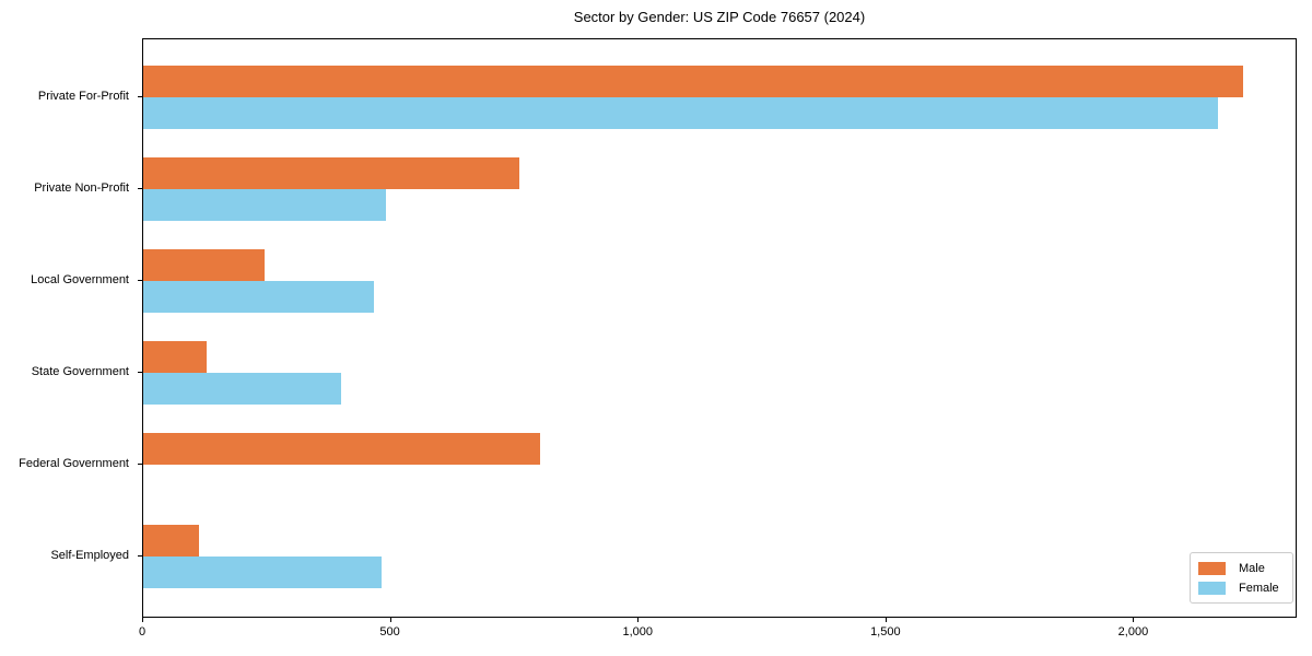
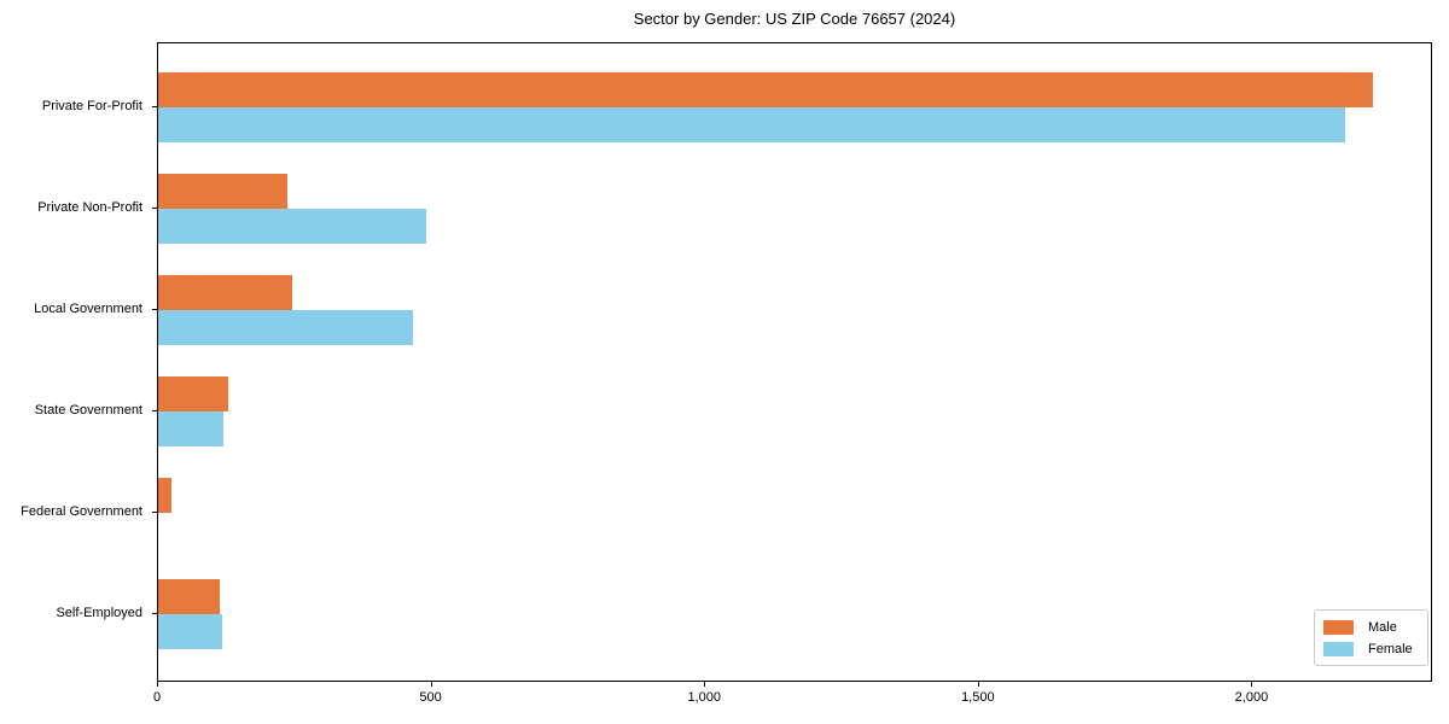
Male/Private Non-Profit: 760 -> 240
Female/State Government: 400 -> 120
Male/Federal Government: 800 -> 20
Female/Self-Employed: 480 -> 120
